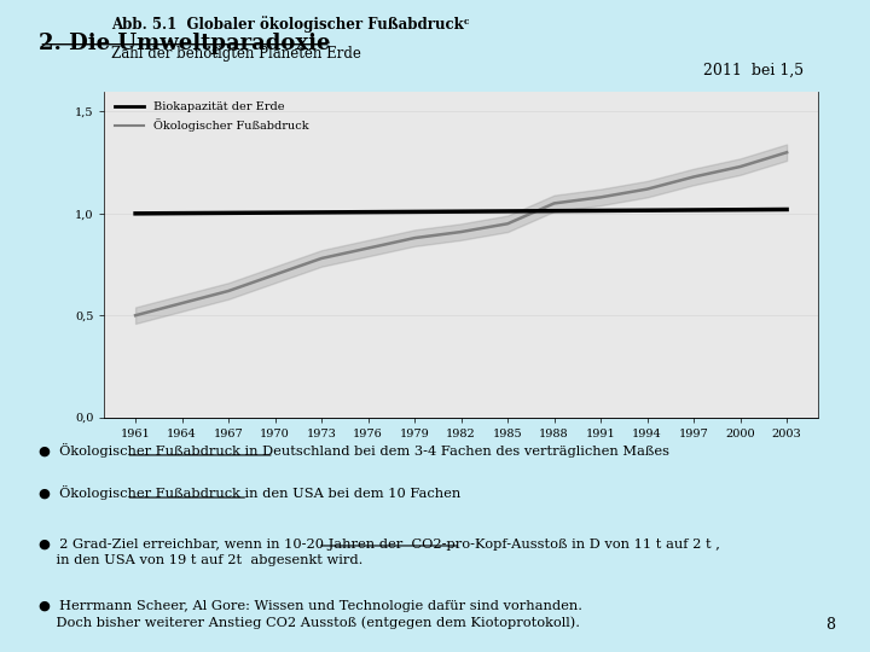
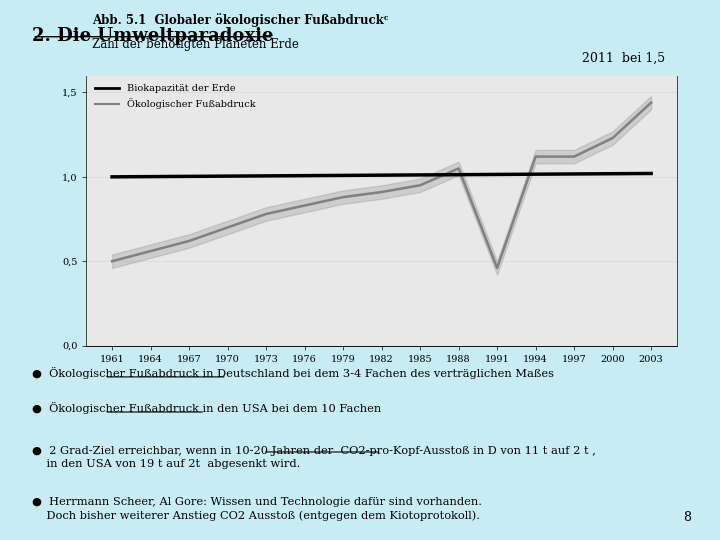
Ökologischer Fußabdruck/1991: 1,08 -> 0,46
Ökologischer Fußabdruck/1997: 1,18 -> 1,12
Ökologischer Fußabdruck/2003: 1,30 -> 1,44
